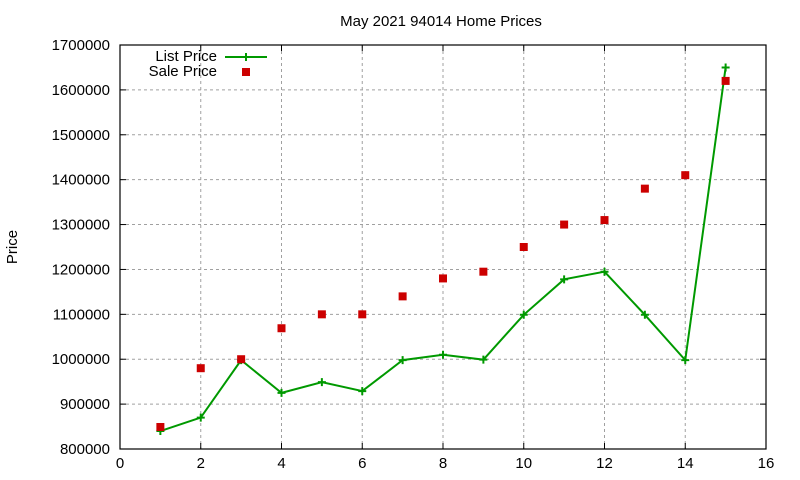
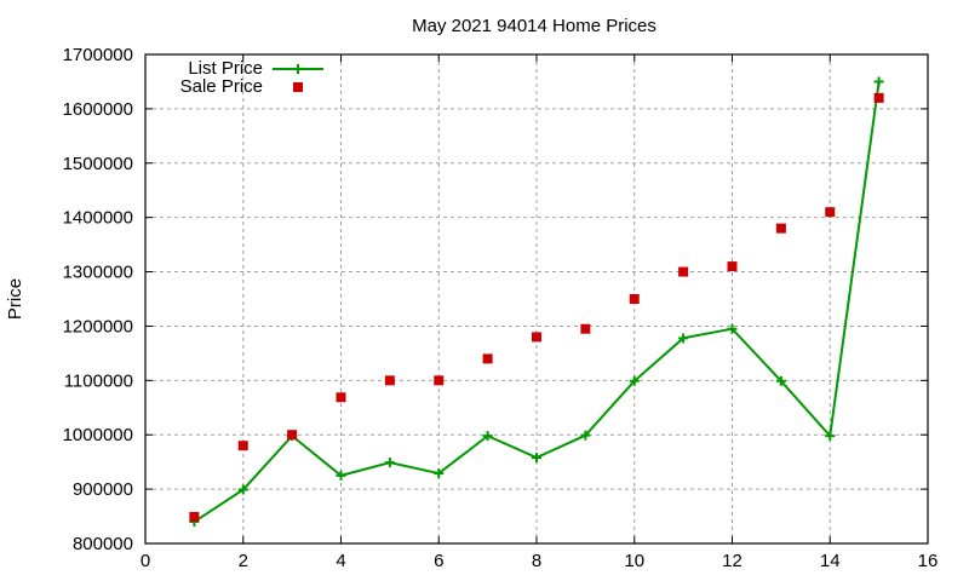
List Price/2: 870000 -> 900000
List Price/8: 1010000 -> 960000
